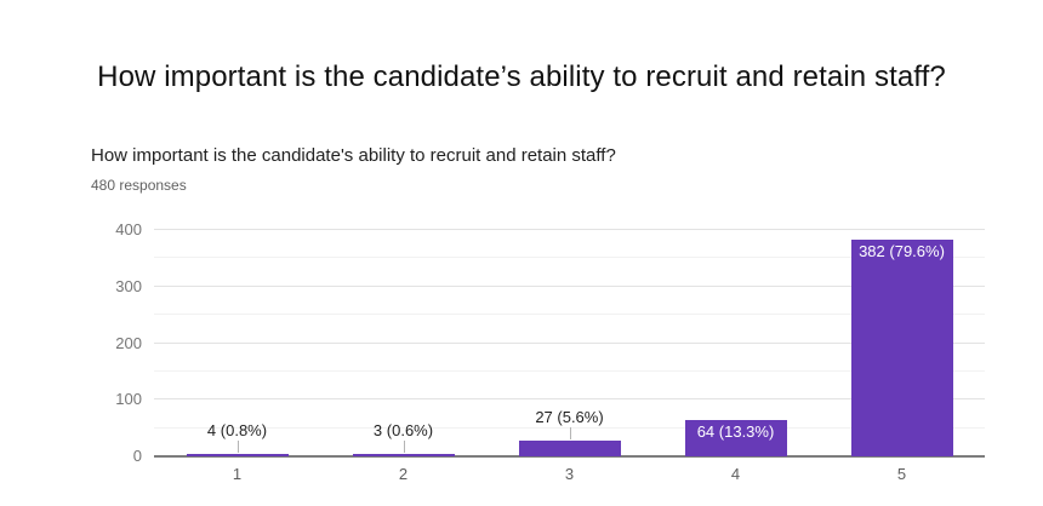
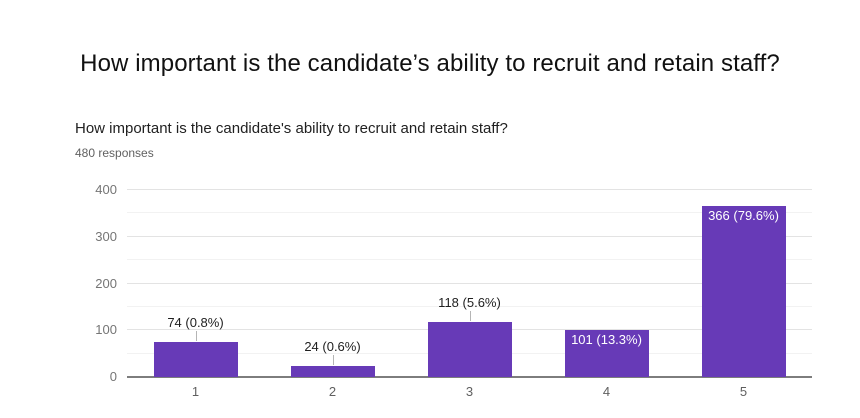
1: 4 -> 74
2: 3 -> 24
3: 27 -> 118
4: 64 -> 101
5: 382 -> 366
